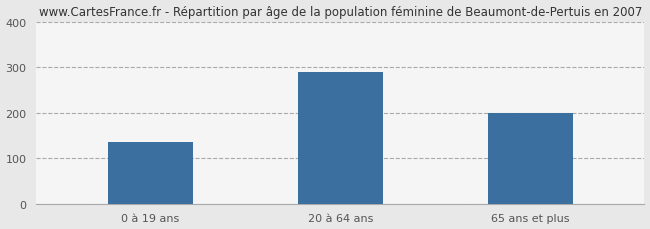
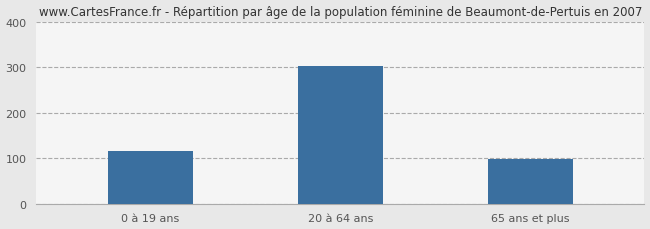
0 à 19 ans: 135 -> 115
20 à 64 ans: 290 -> 302
65 ans et plus: 200 -> 99
